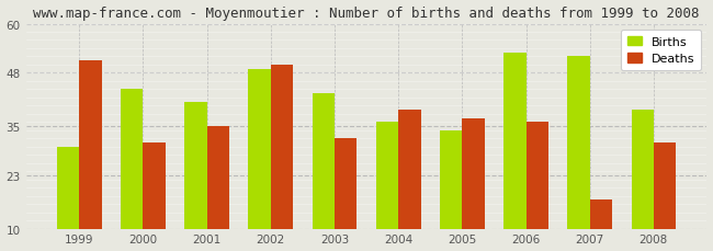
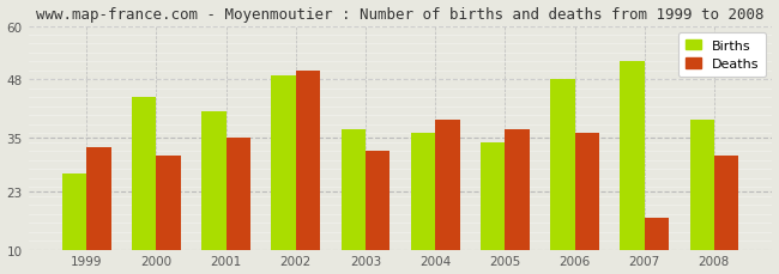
Births/1999: 30 -> 27
Deaths/1999: 51 -> 33
Births/2003: 43 -> 37
Births/2006: 53 -> 48
